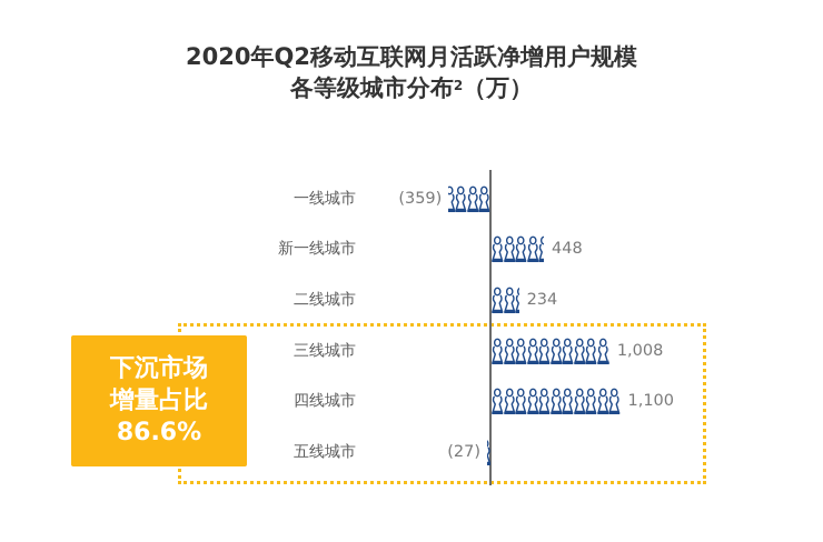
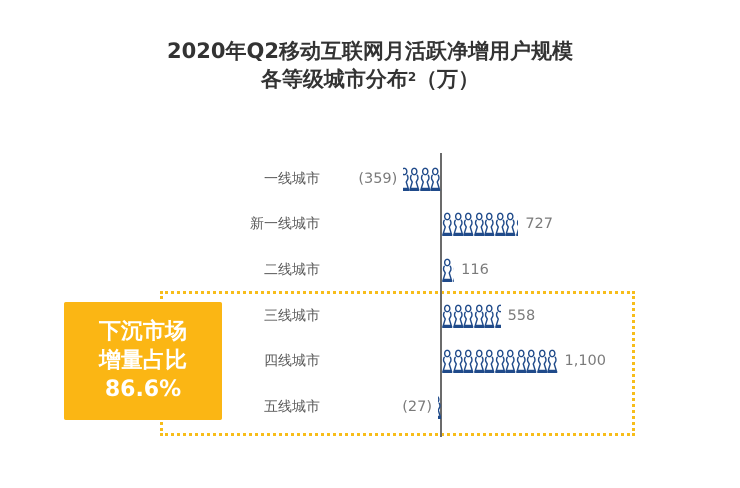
新一线城市: 448 -> 727
二线城市: 234 -> 116
三线城市: 1,008 -> 558
